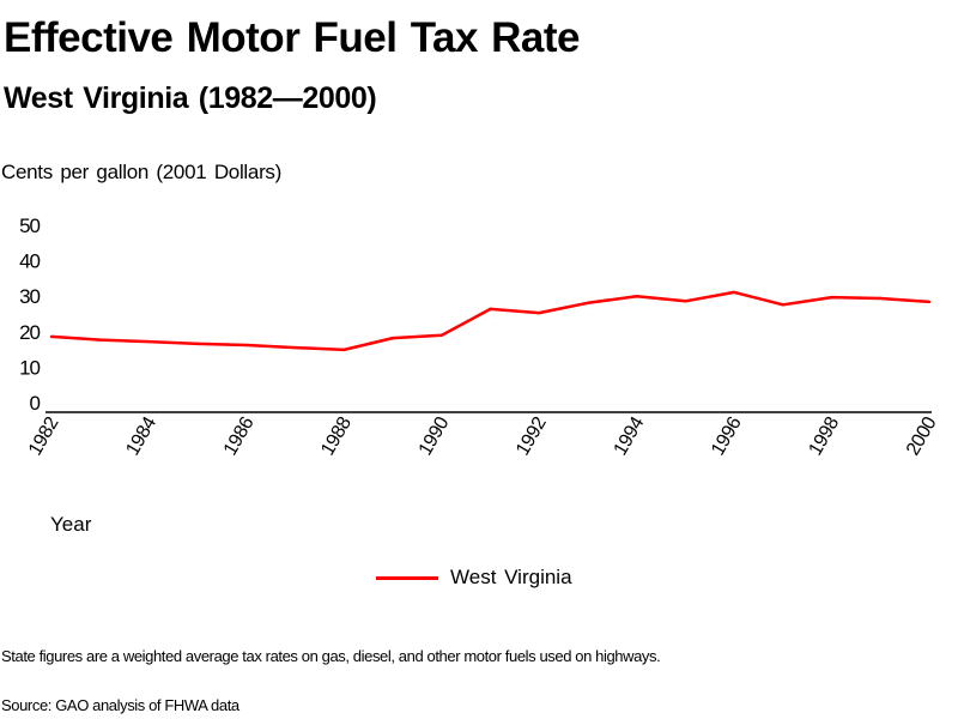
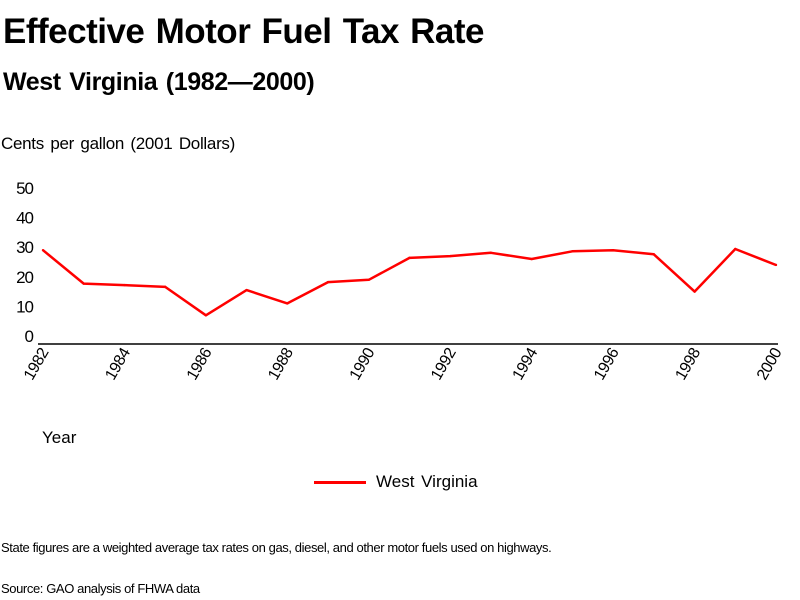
1982: 19 -> 29
1986: 16 -> 7
1988: 15 -> 11
1992: 25 -> 27
1994: 30 -> 26
1996: 31 -> 29
1998: 30 -> 15
2000: 28 -> 24
